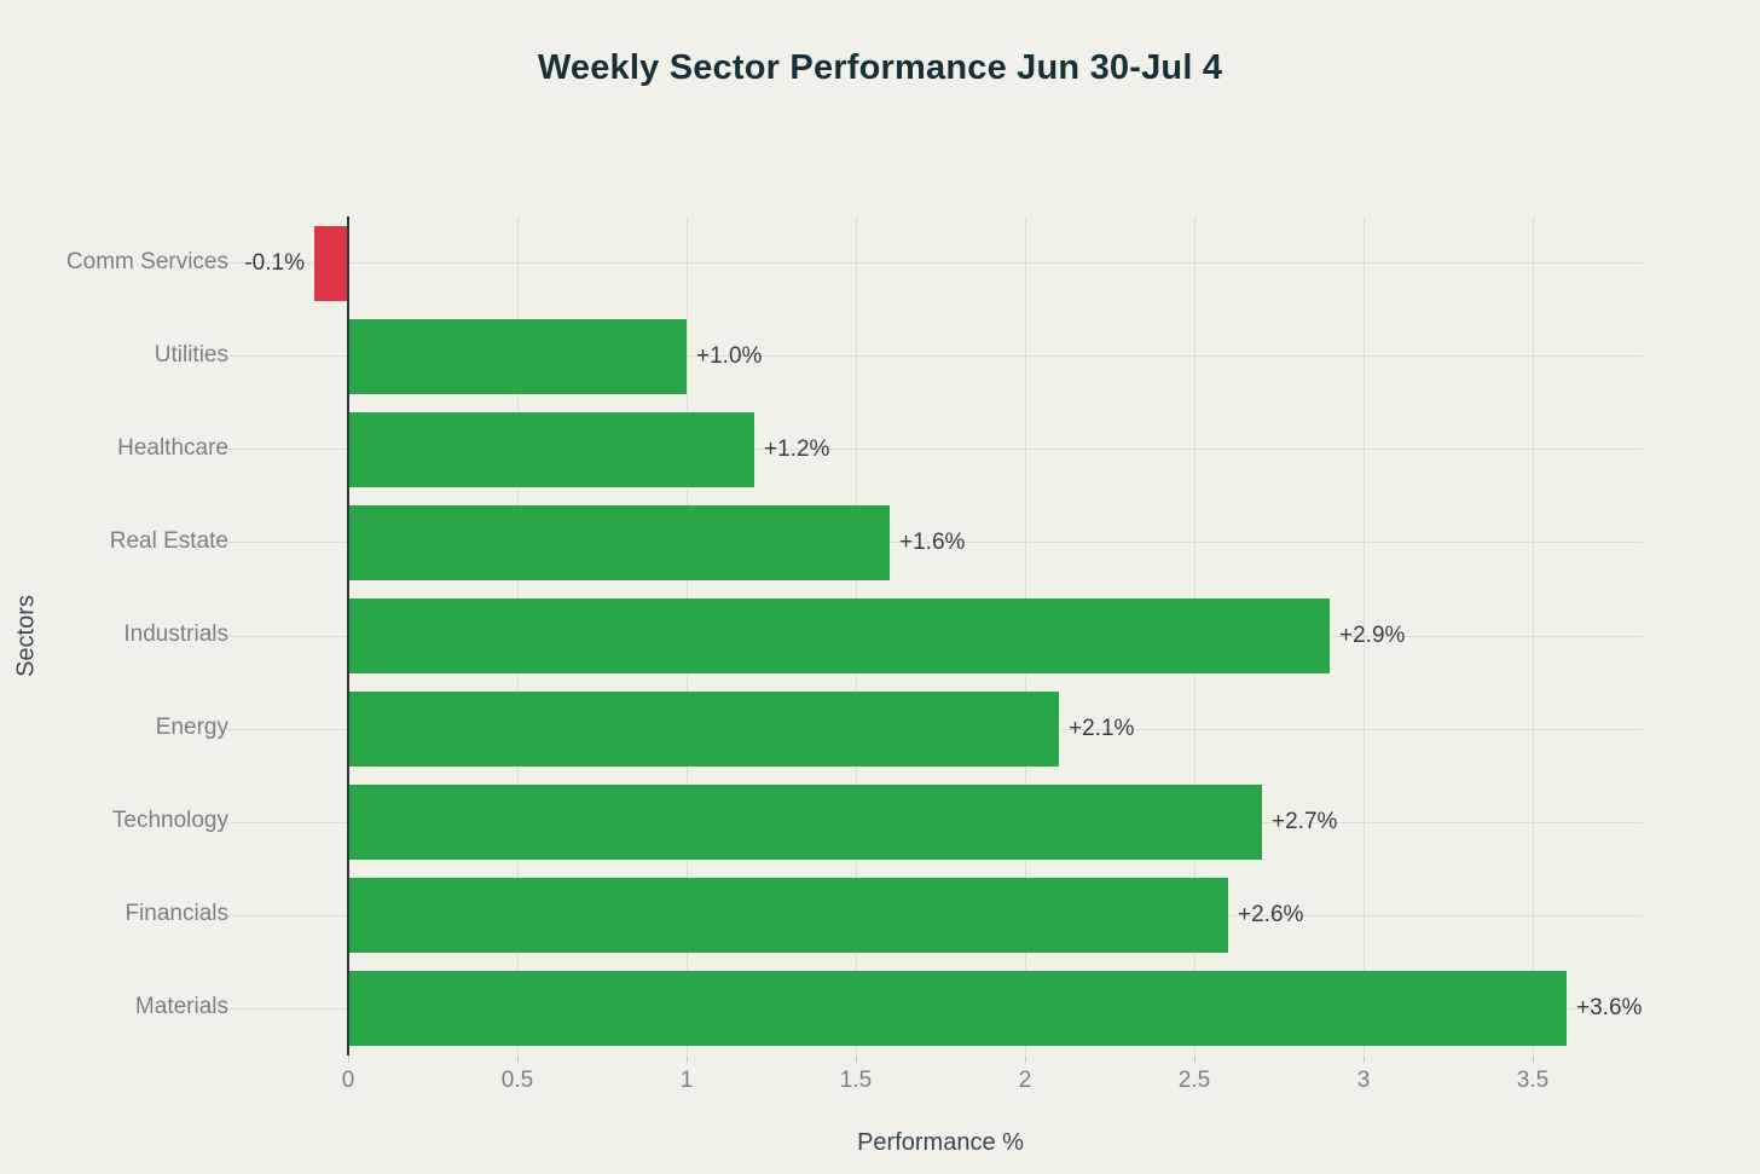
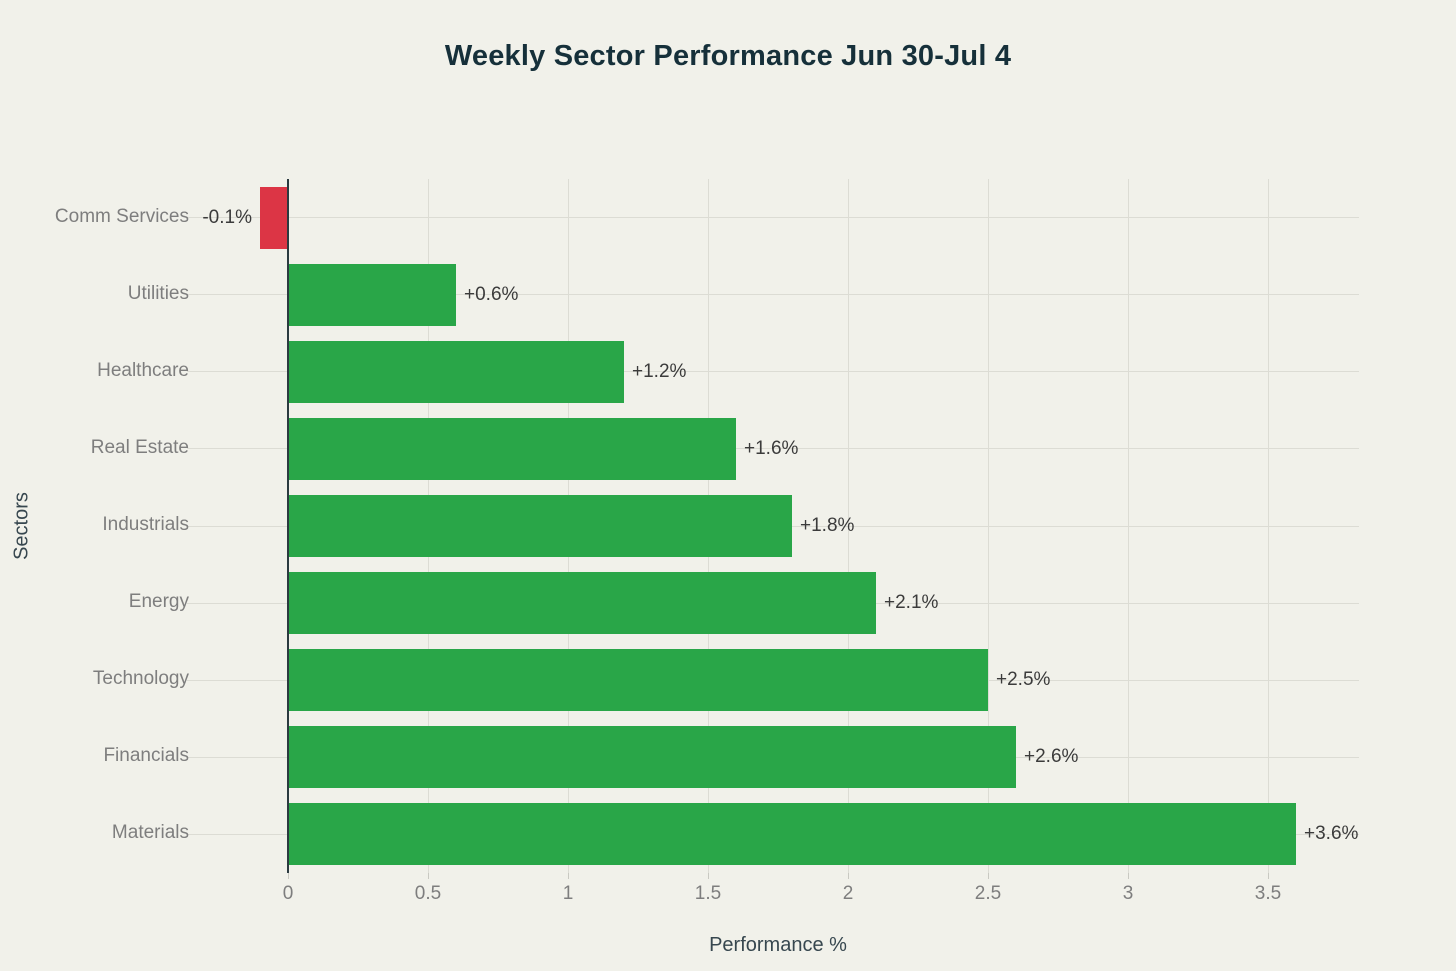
Utilities: +1.0% -> +0.6%
Industrials: +2.9% -> +1.8%
Technology: +2.7% -> +2.5%
